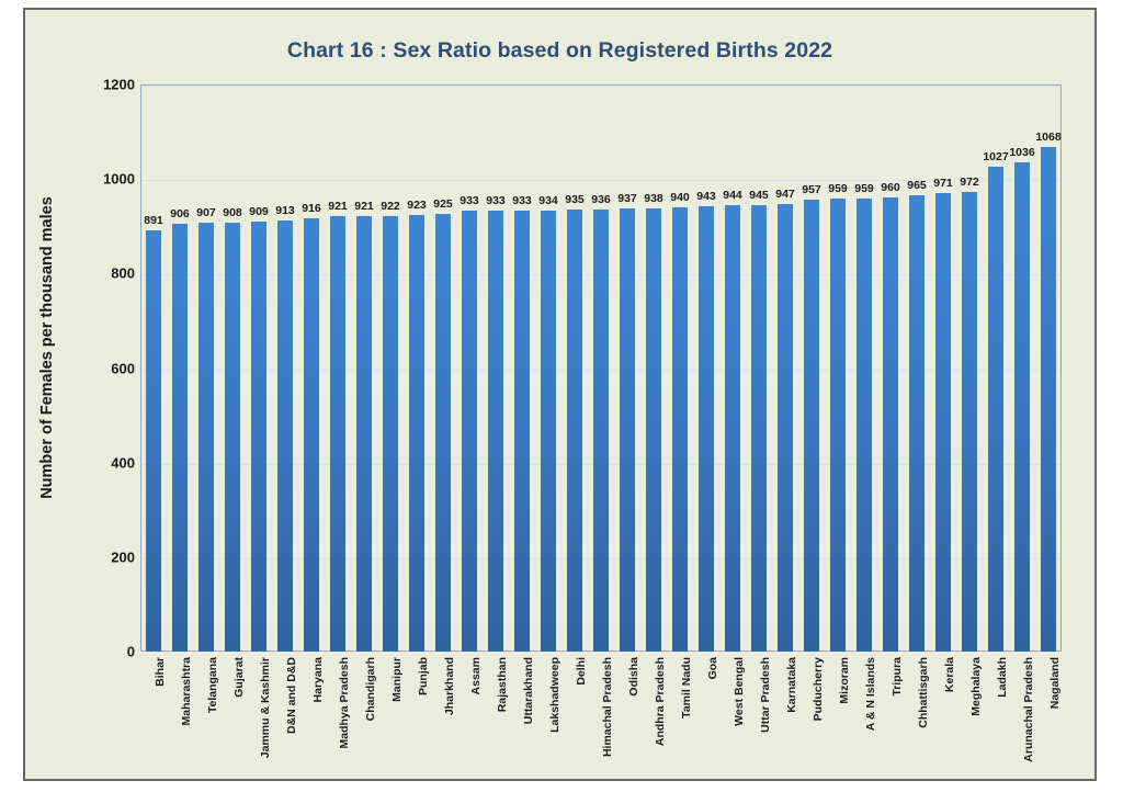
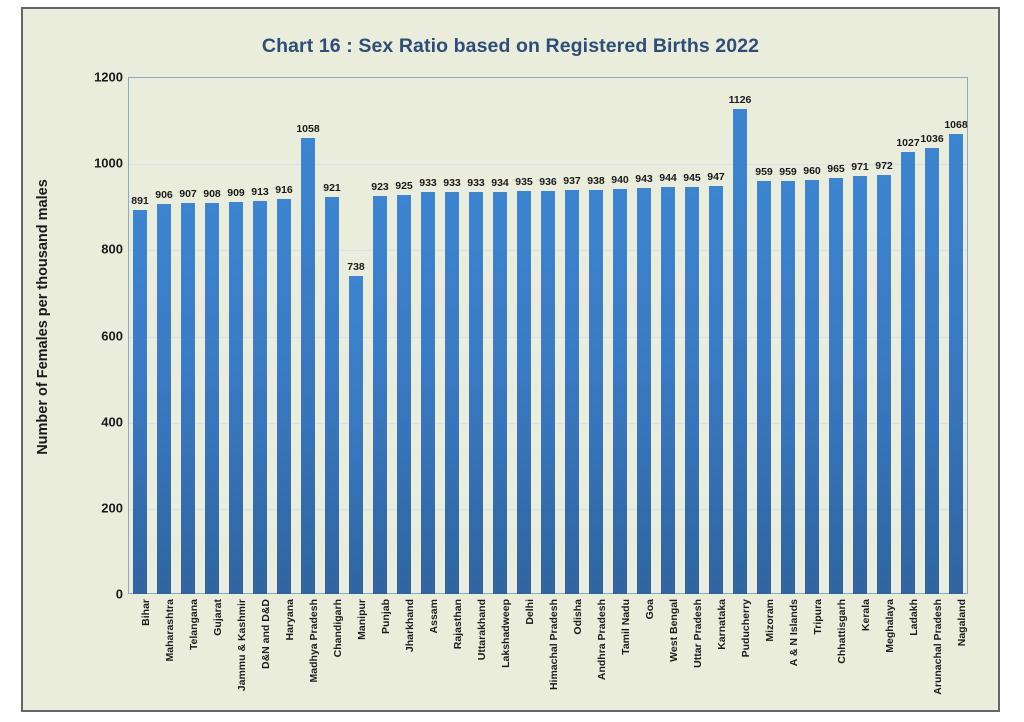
Madhya Pradesh: 921 -> 1058
Manipur: 922 -> 738
Puducherry: 957 -> 1126
